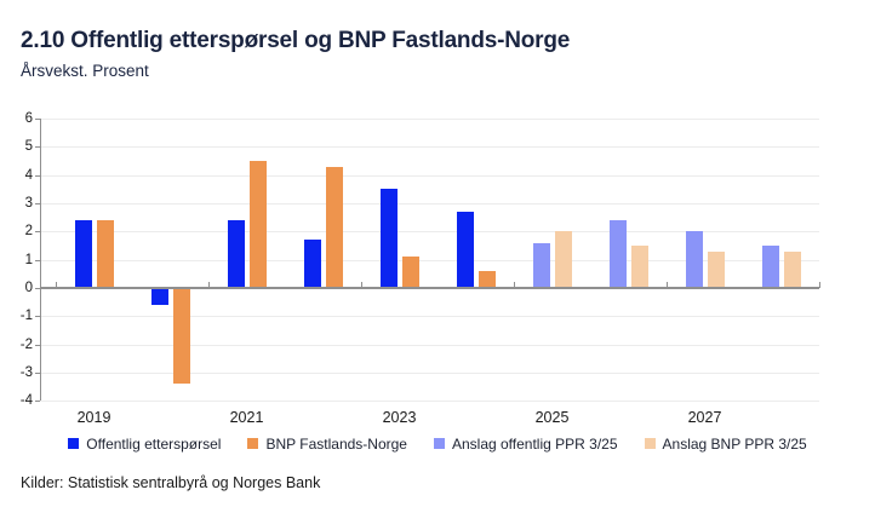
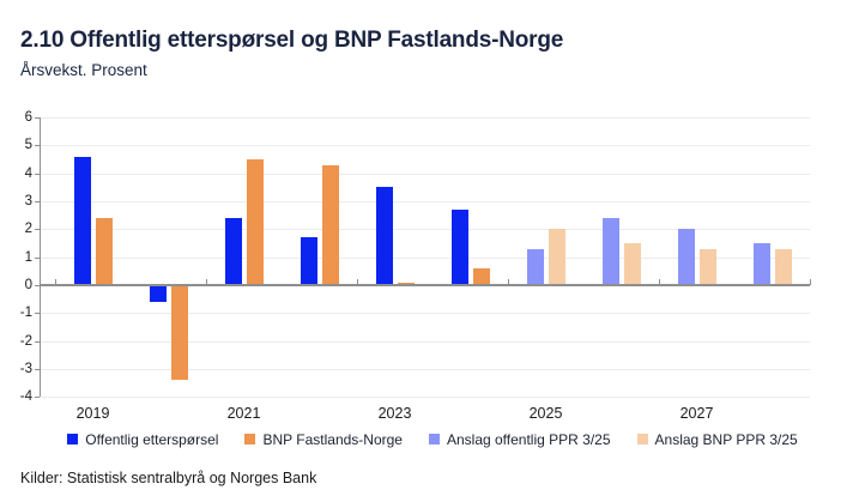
Offentlig etterspørsel/2019: 2.4 -> 4.6
BNP Fastlands-Norge/2023: 1.1 -> 0.1
Anslag offentlig PPR 3/25/2025: 1.6 -> 1.3
